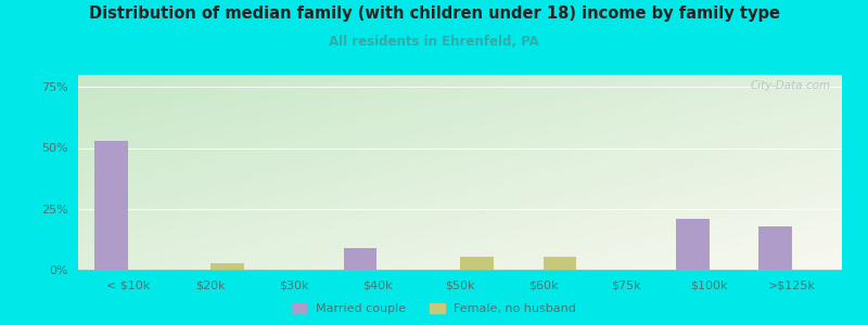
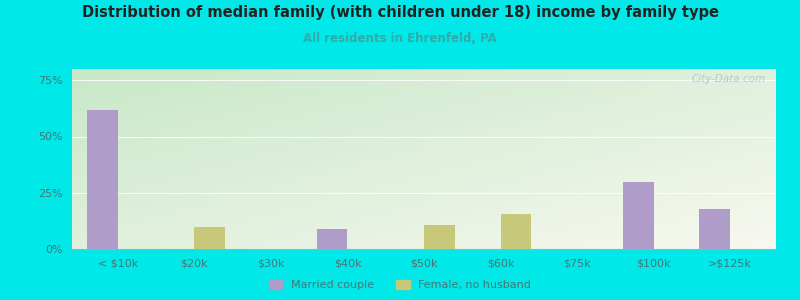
Married couple/< $10k: 53% -> 62%
Female, no husband/$20k: 2.5% -> 10.0%
Female, no husband/$50k: 5.5% -> 10.5%
Female, no husband/$60k: 5.5% -> 15.5%
Married couple/$100k: 21% -> 30%
